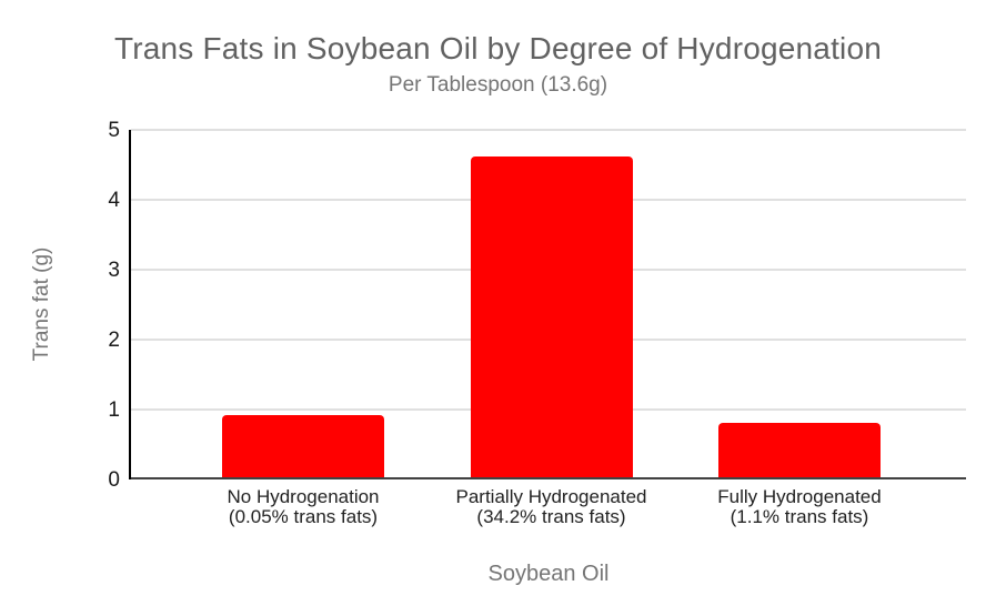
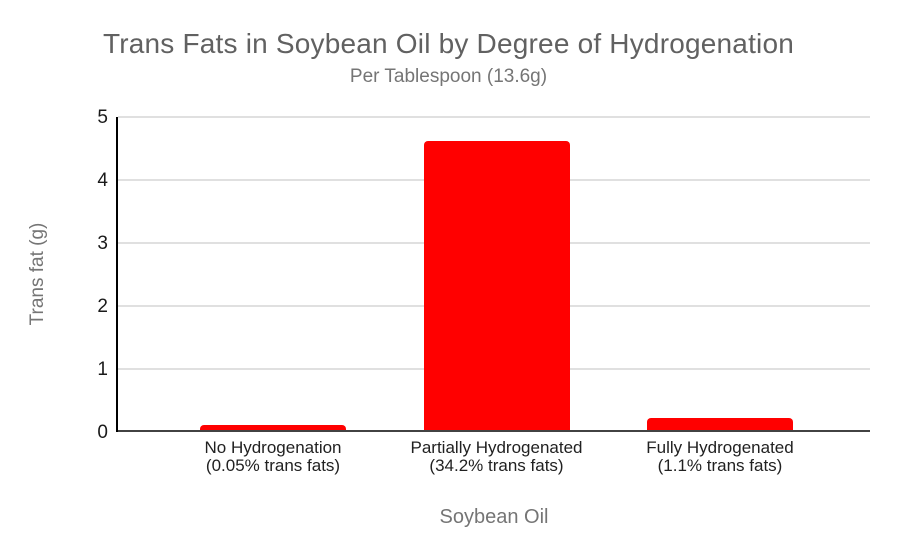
No Hydrogenation (0.05% trans fats): 0.9 -> 0.1
Fully Hydrogenated (1.1% trans fats): 0.8 -> 0.2
